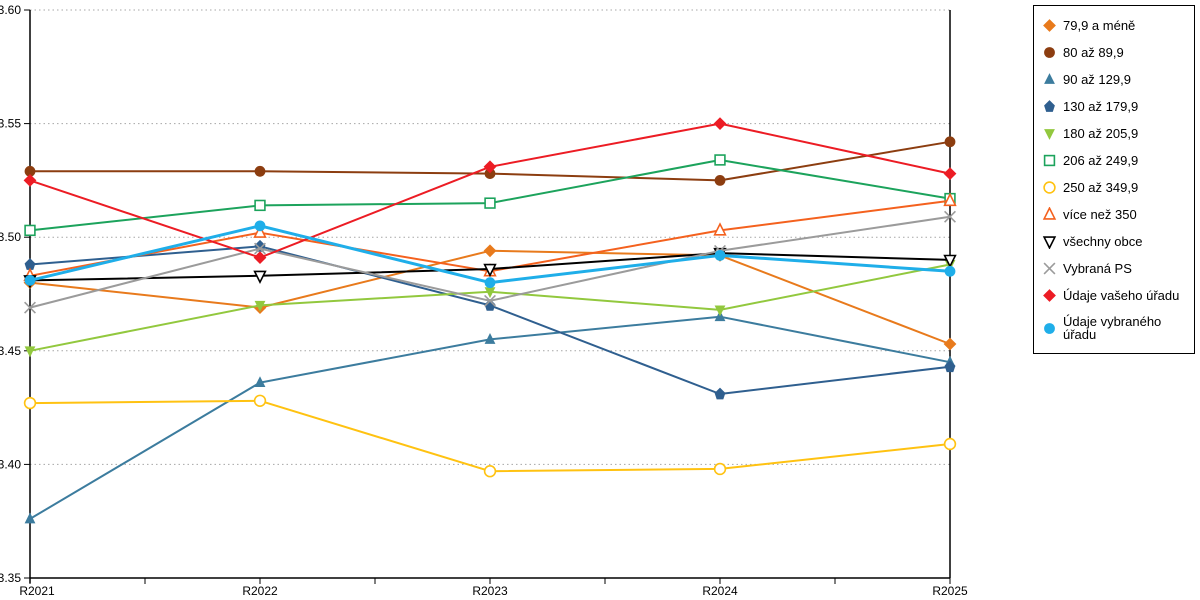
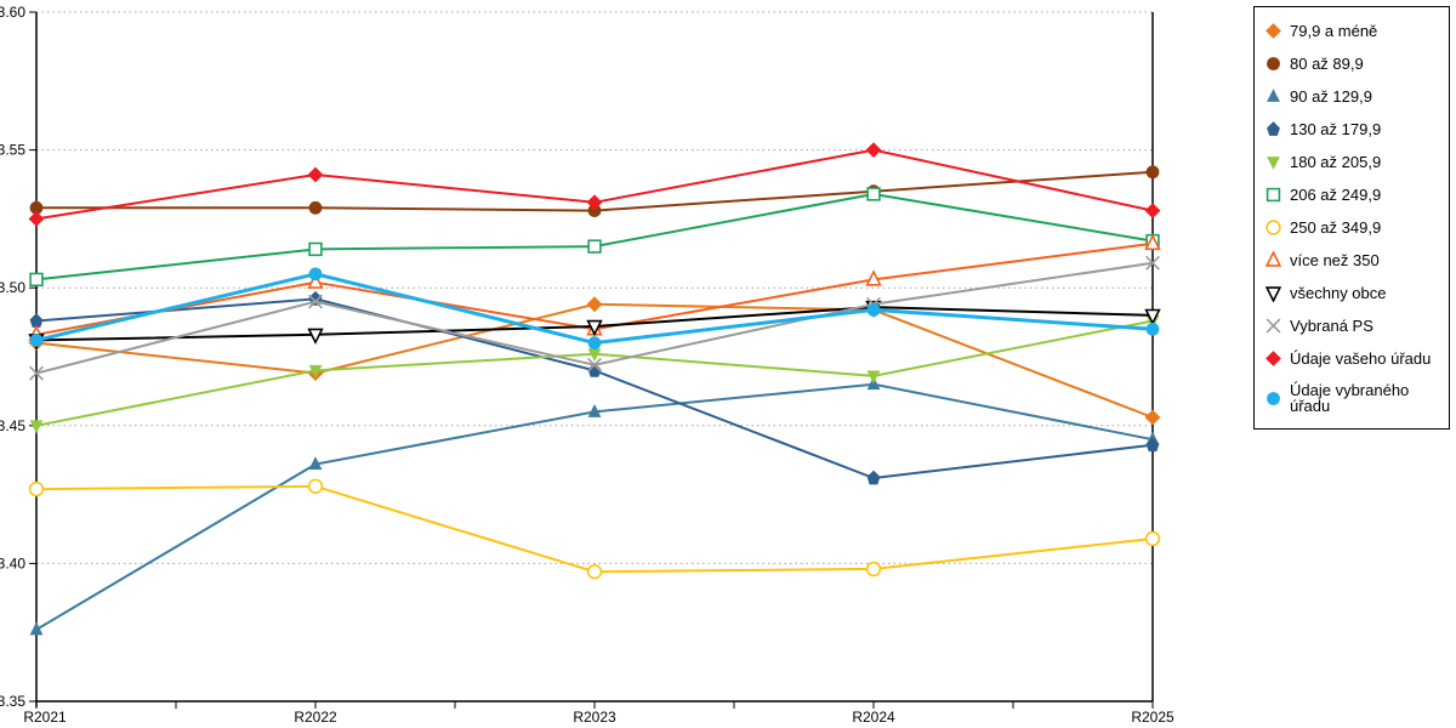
Údaje vašeho úřadu/R2022: 3.491 -> 3.541
80 až 89,9/R2024: 3.525 -> 3.535
